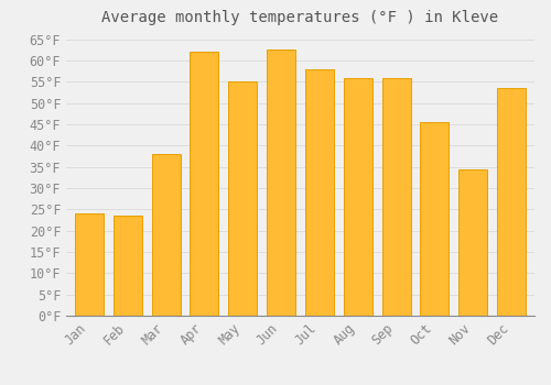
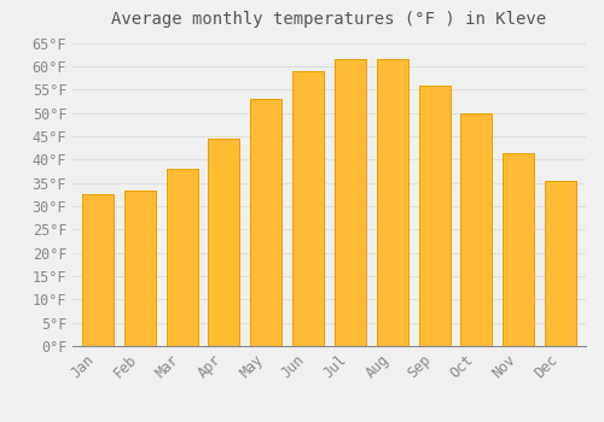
Jan: 24.0°F -> 32.5°F
Feb: 23.5°F -> 33.5°F
Apr: 62.0°F -> 44.5°F
May: 55.0°F -> 53.0°F
Jun: 62.5°F -> 59.0°F
Jul: 58.0°F -> 61.5°F
Aug: 56.0°F -> 61.5°F
Oct: 45.5°F -> 50.0°F
Nov: 34.5°F -> 41.5°F
Dec: 53.5°F -> 35.5°F
